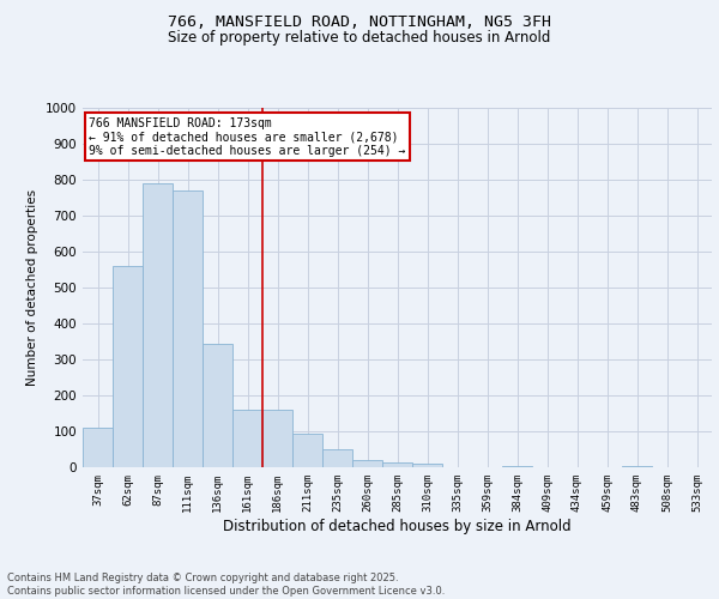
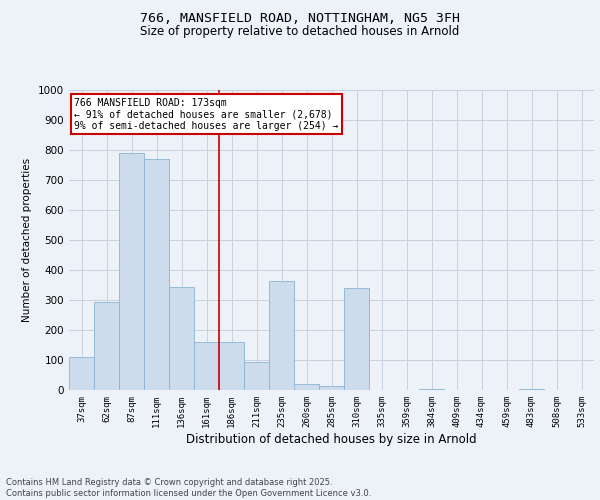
62sqm: 560 -> 295
235sqm: 50 -> 365
310sqm: 10 -> 340
